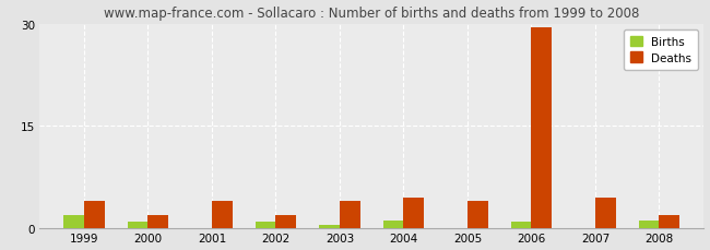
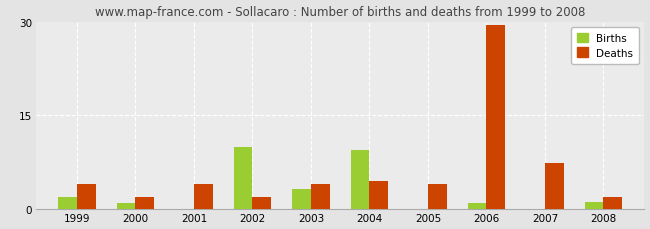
Births/2002: 1.0 -> 10.0
Births/2003: 0.5 -> 3.2
Births/2004: 1.2 -> 9.4
Deaths/2007: 4.5 -> 7.4
